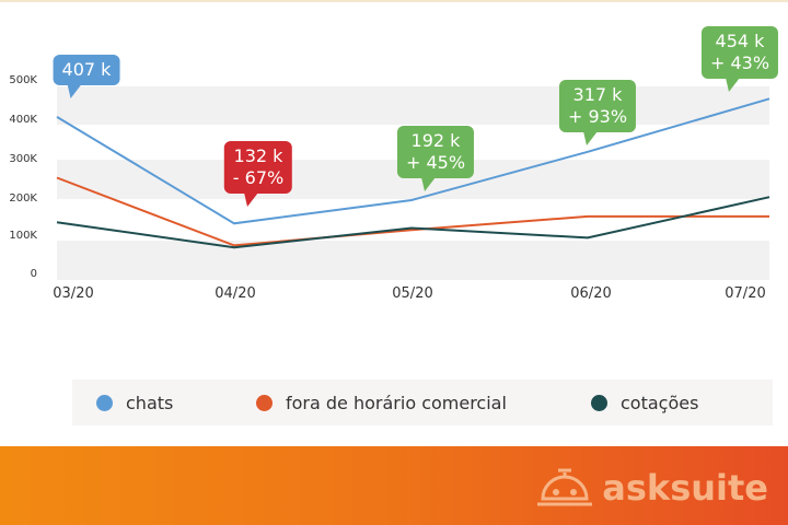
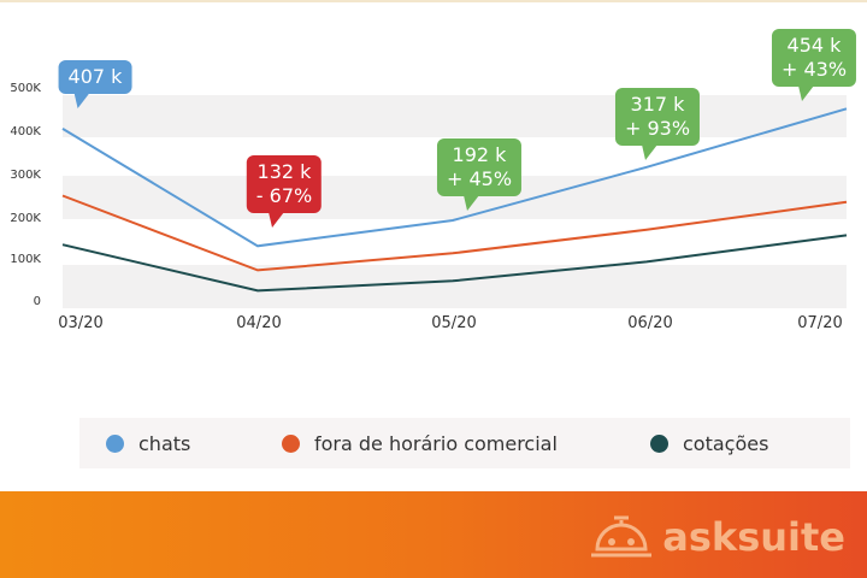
cotações/04/20: 70K -> 30K
cotações/05/20: 120K -> 50K
fora de horário comercial/06/20: 150K -> 170K
fora de horário comercial/07/20: 150K -> 240K
cotações/07/20: 200K -> 160K
